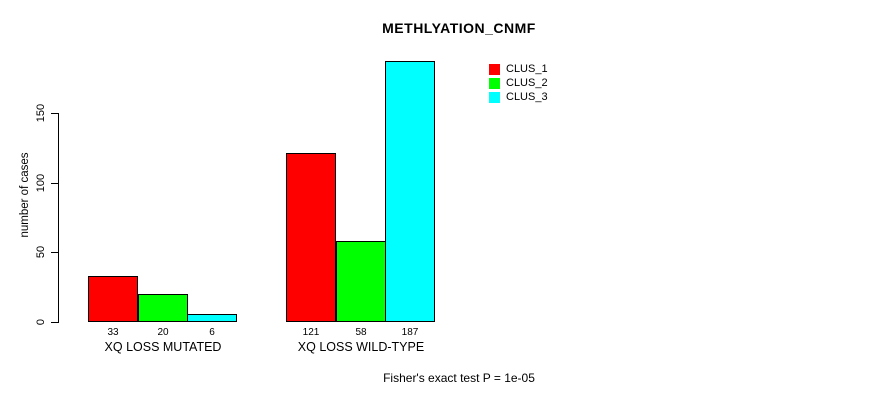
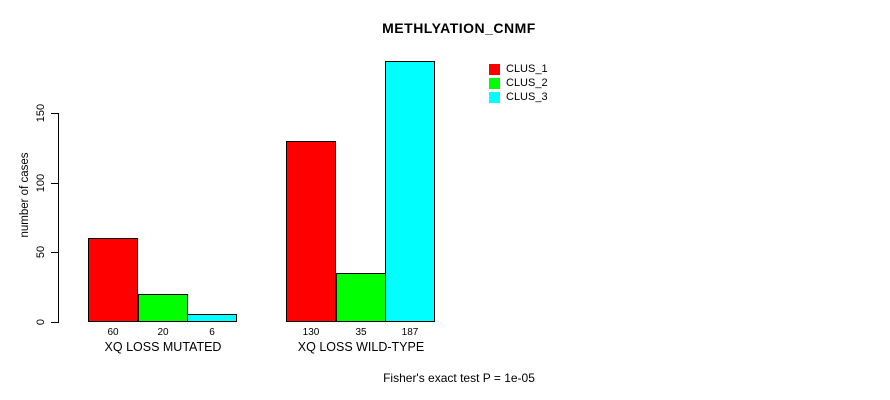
CLUS_1/XQ LOSS MUTATED: 33 -> 60
CLUS_1/XQ LOSS WILD-TYPE: 121 -> 130
CLUS_2/XQ LOSS WILD-TYPE: 58 -> 35
